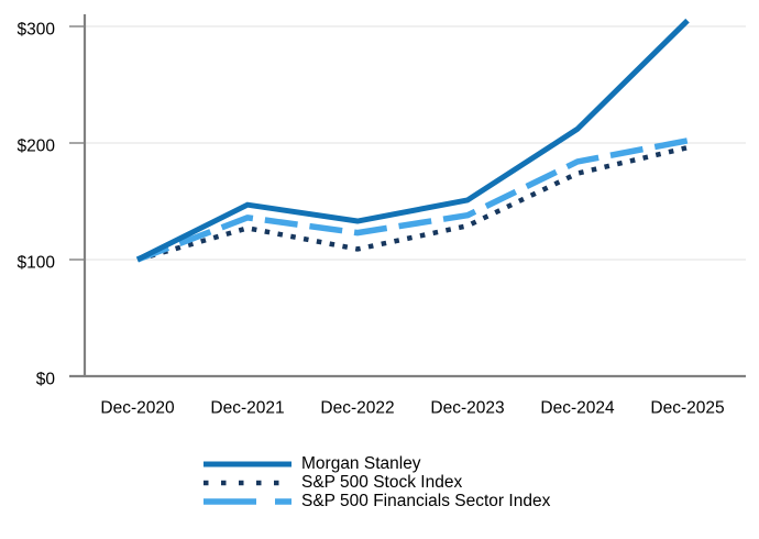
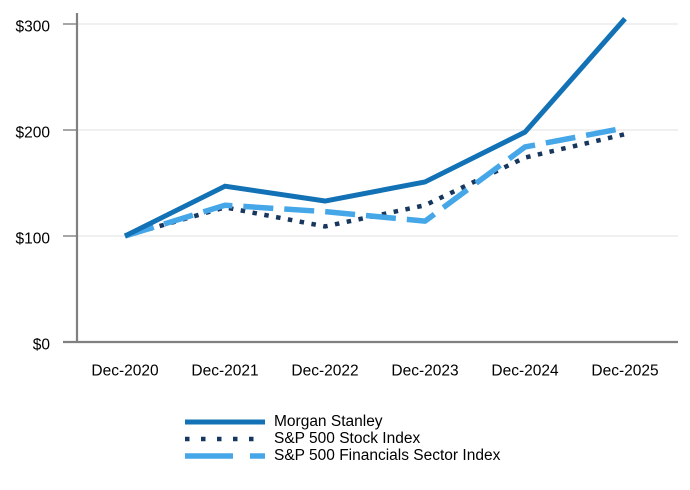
S&P 500 Financials Sector Index/Dec-2021: $136 -> $129
S&P 500 Financials Sector Index/Dec-2023: $138 -> $114
Morgan Stanley/Dec-2024: $212 -> $198
